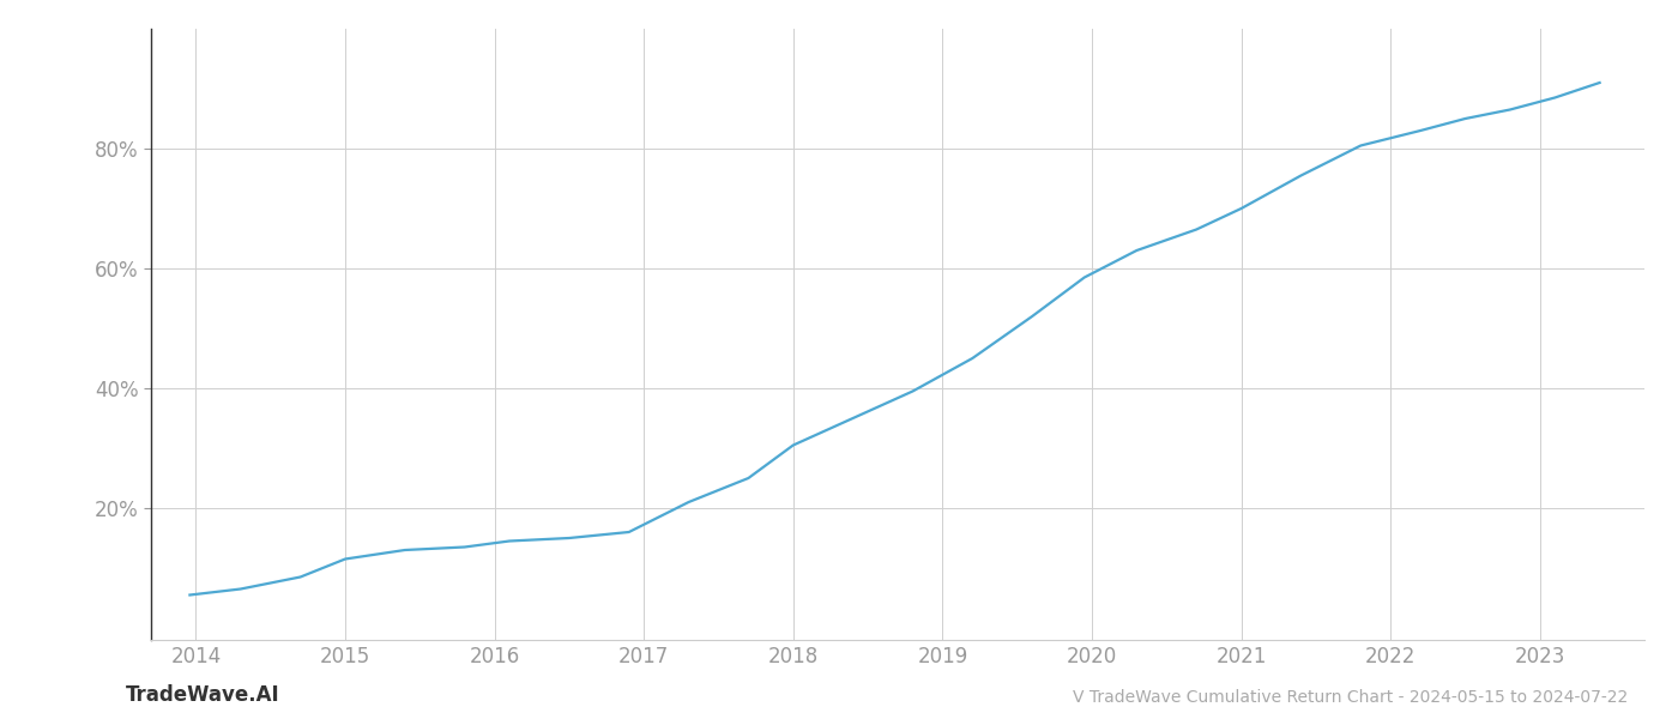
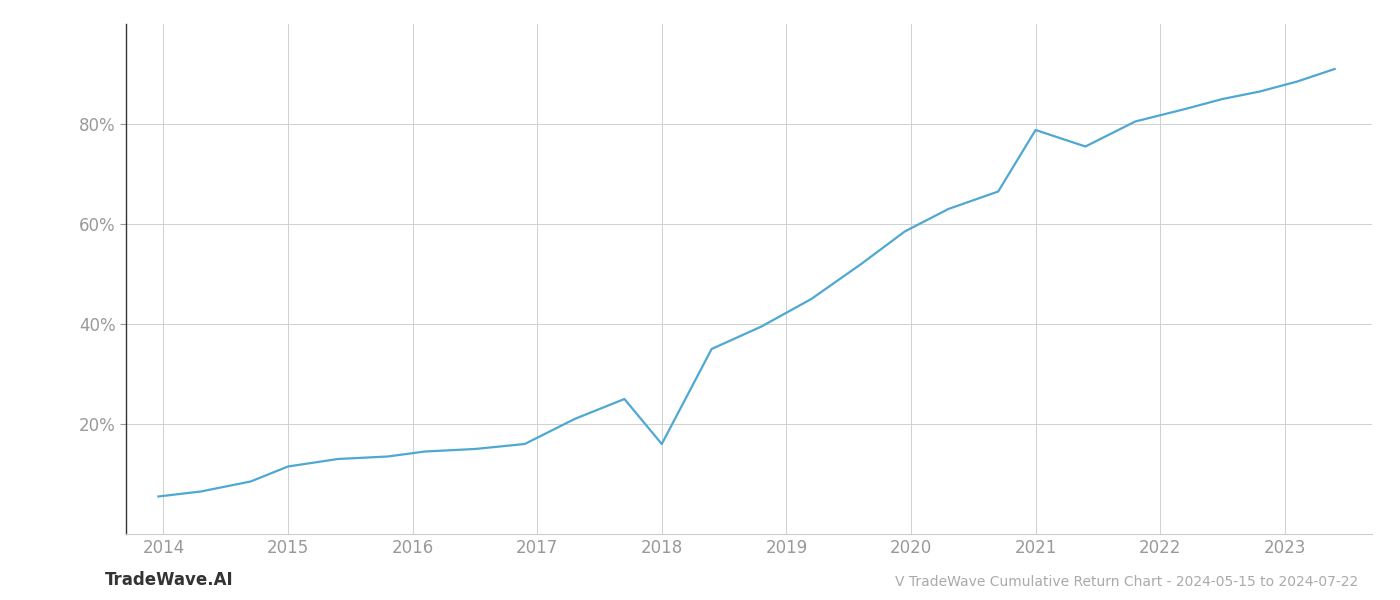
2018: 30.5% -> 16.0%
2021: 70.0% -> 78.8%
